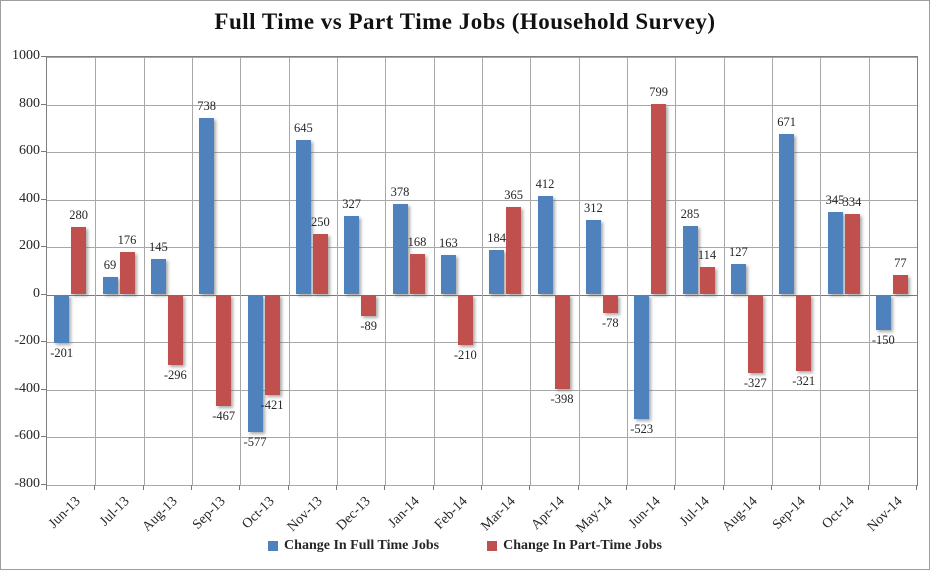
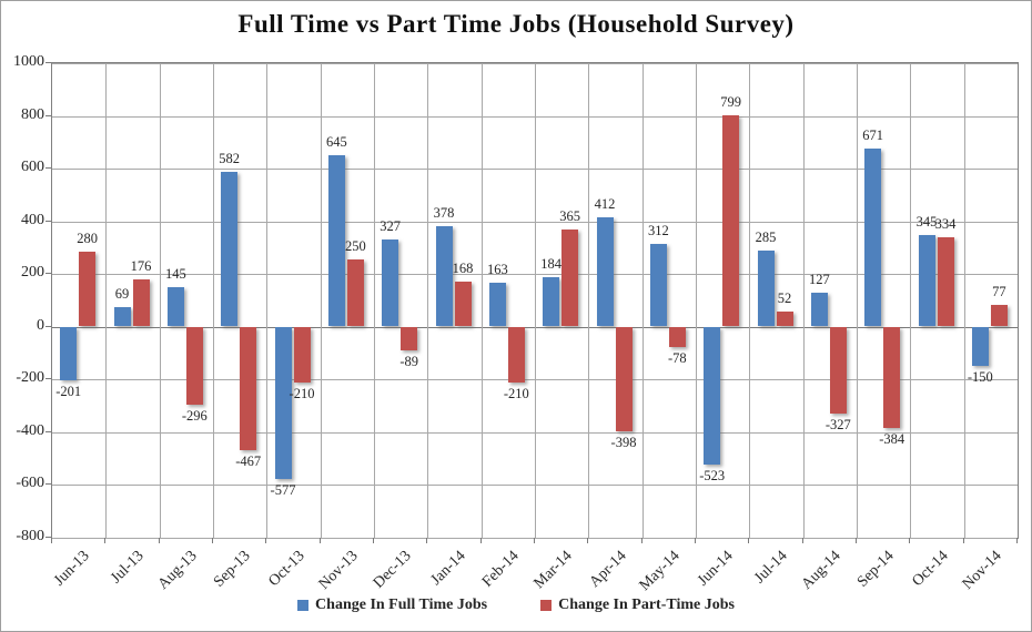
Change In Full Time Jobs/Sep-13: 738 -> 582
Change In Part-Time Jobs/Oct-13: -421 -> -210
Change In Part-Time Jobs/Jul-14: 114 -> 52
Change In Part-Time Jobs/Sep-14: -321 -> -384
